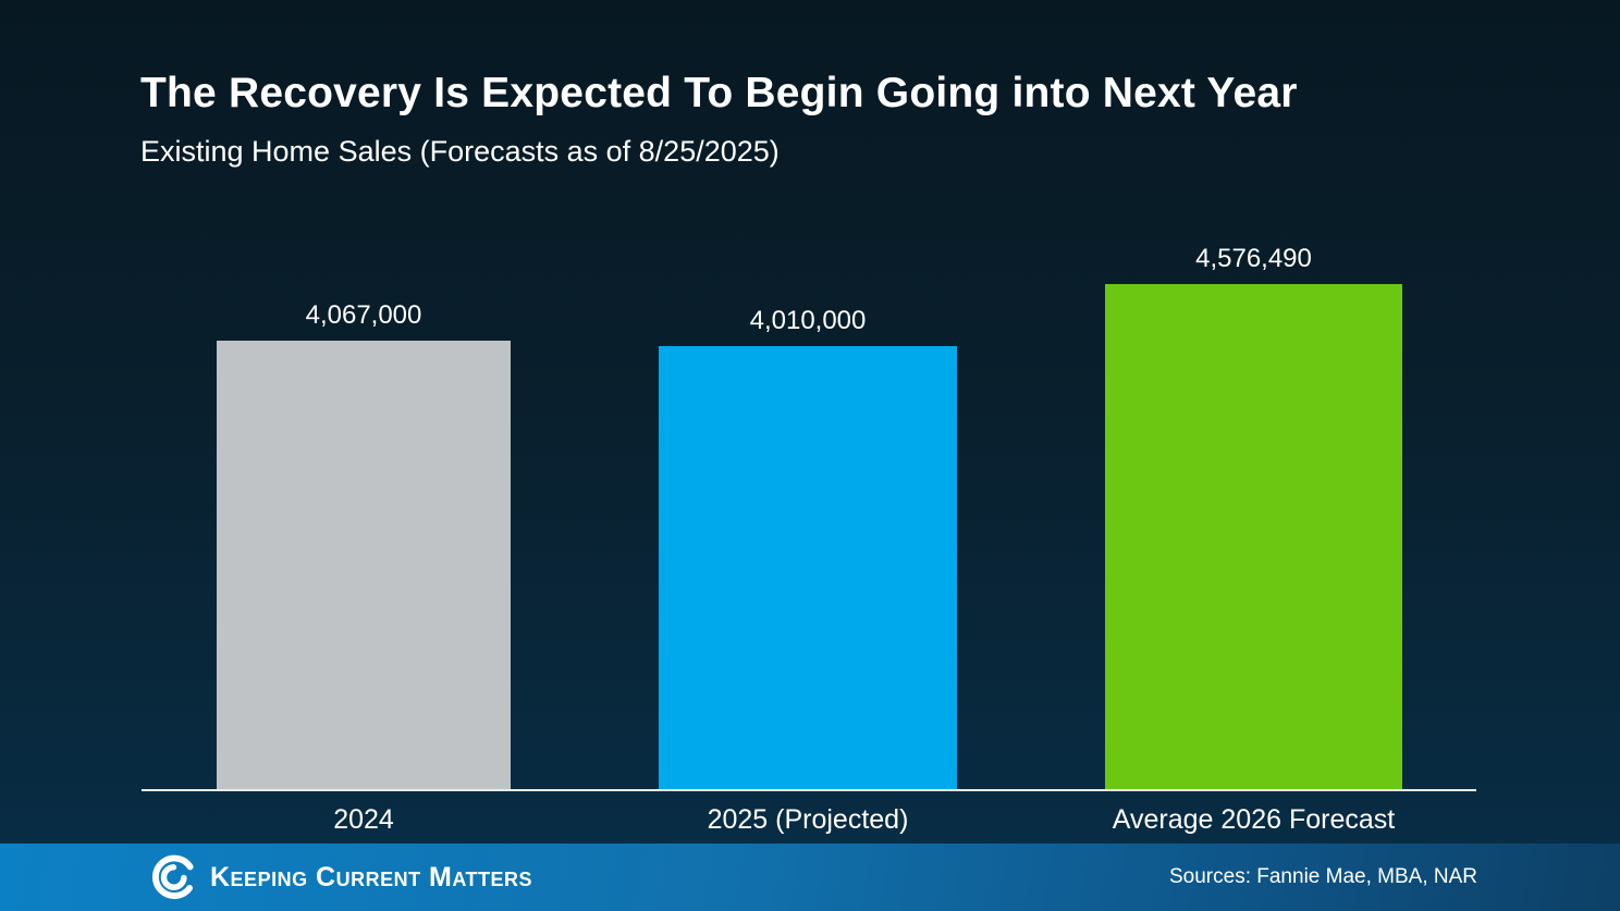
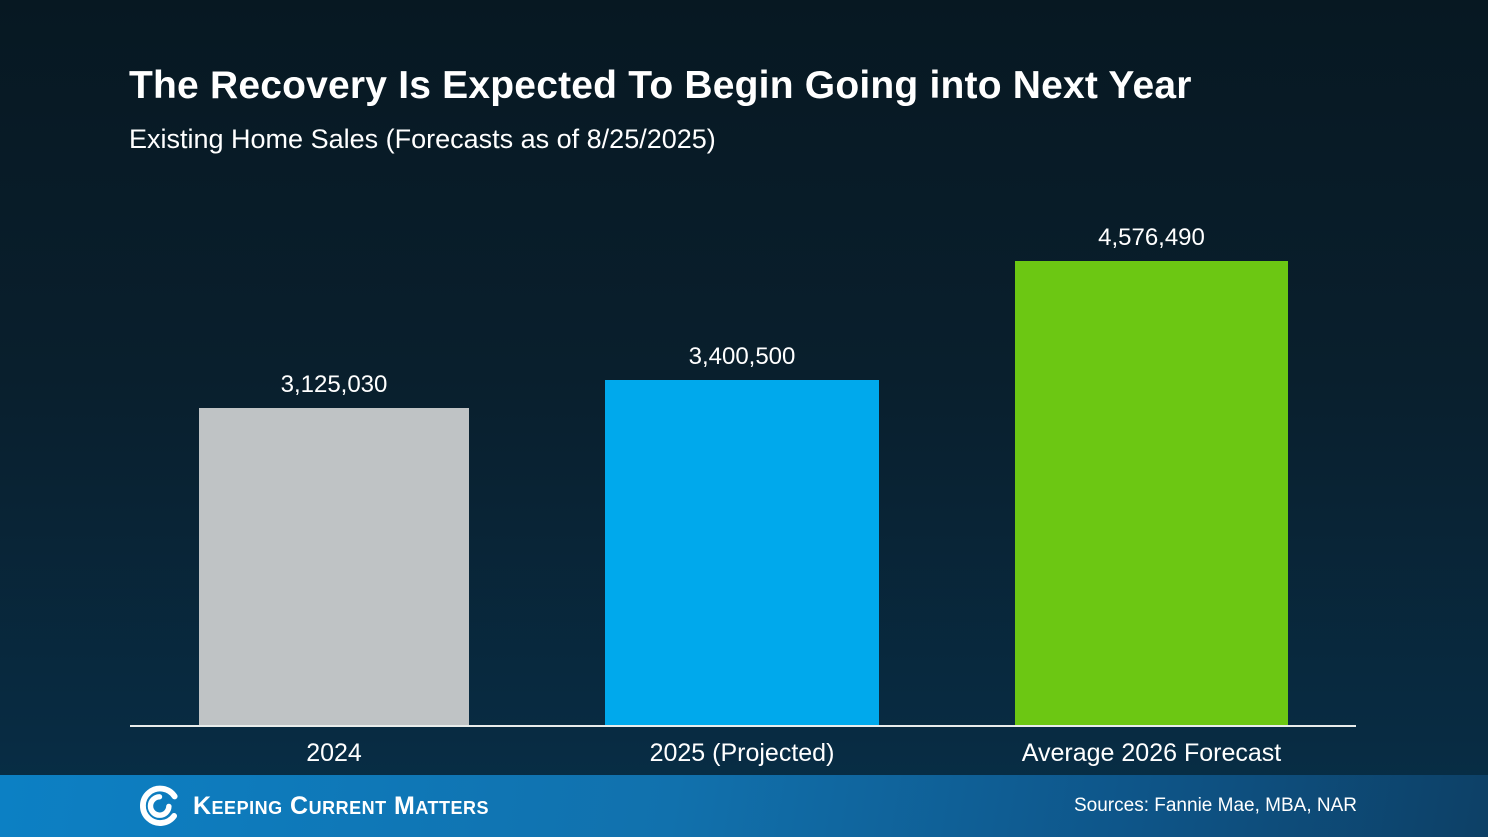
2024: 4,067,000 -> 3,125,030
2025 (Projected): 4,010,000 -> 3,400,500
